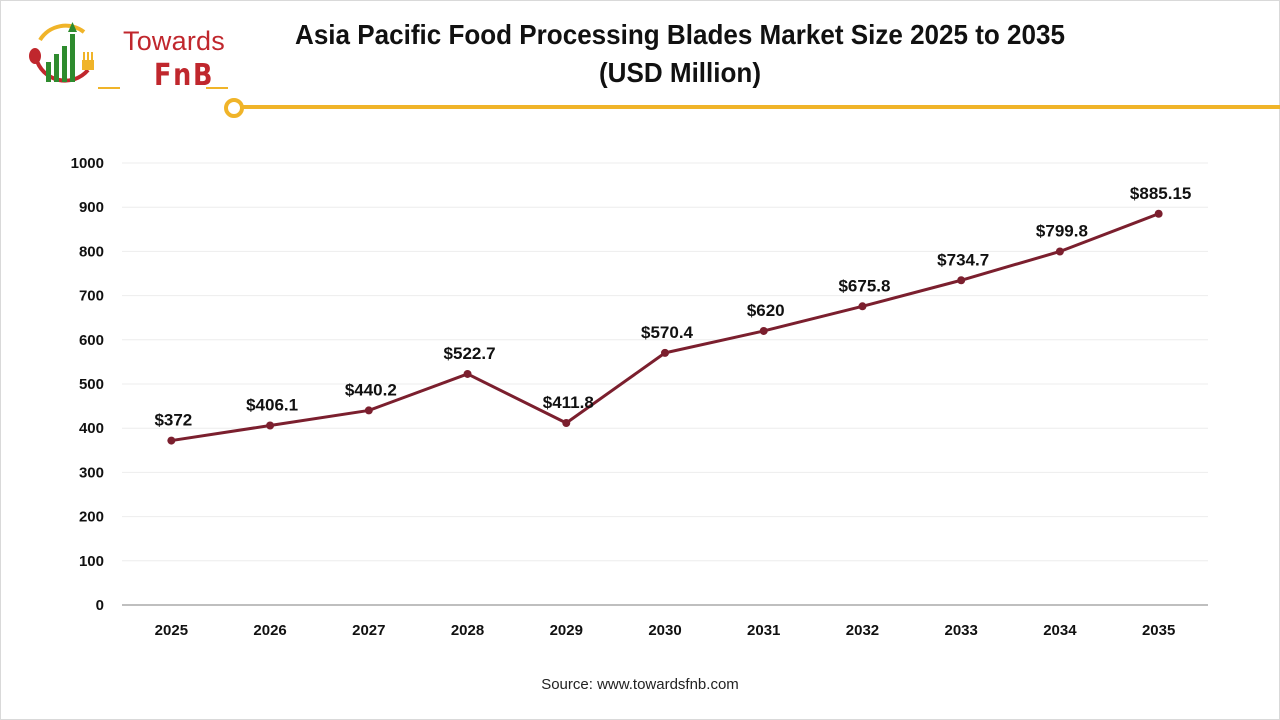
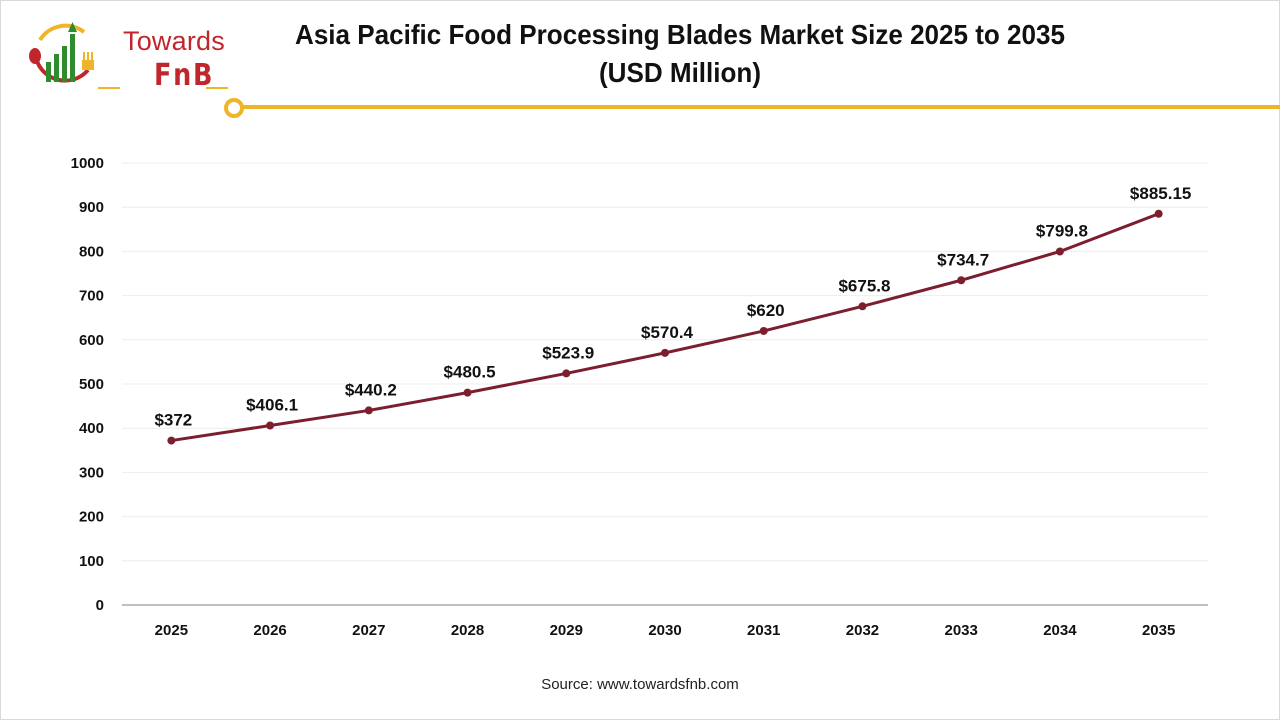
2028: $522.7 -> $480.5
2029: $411.8 -> $523.9
